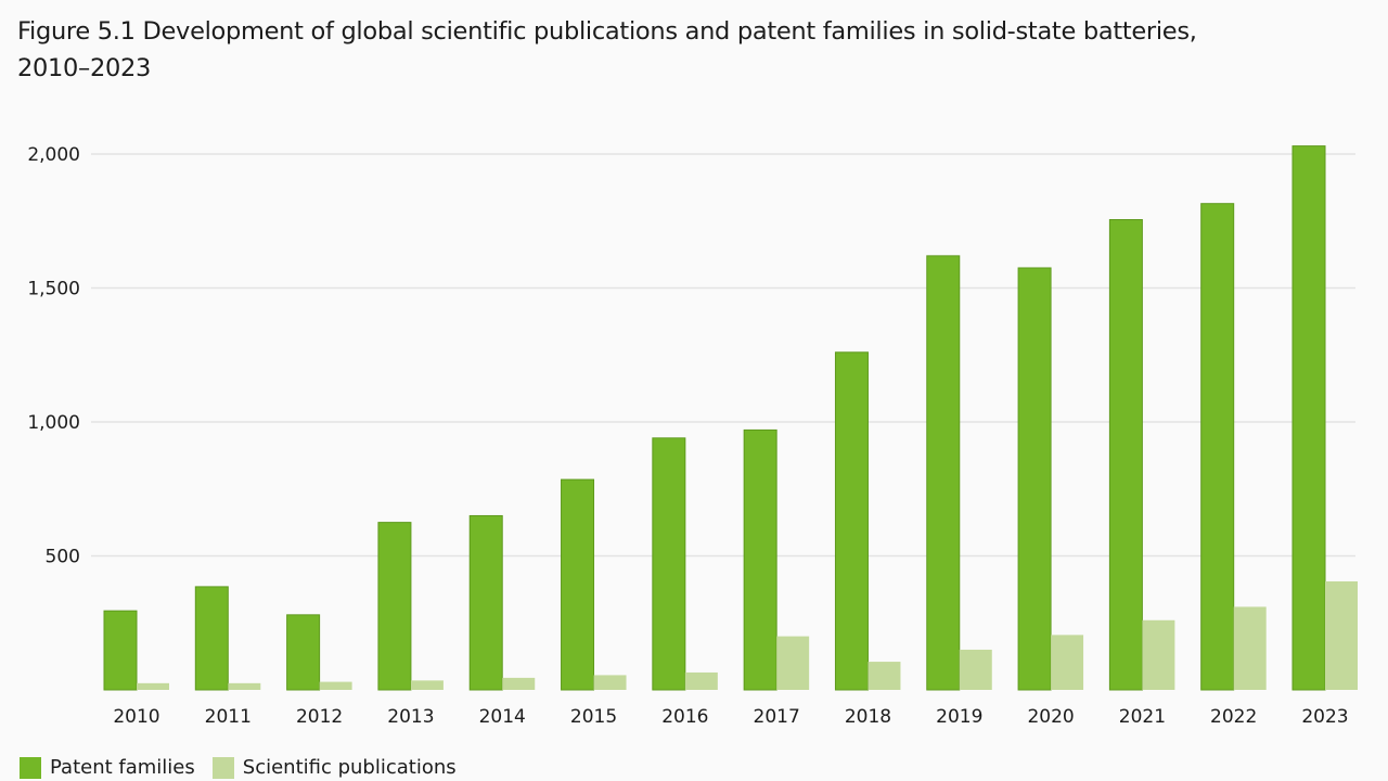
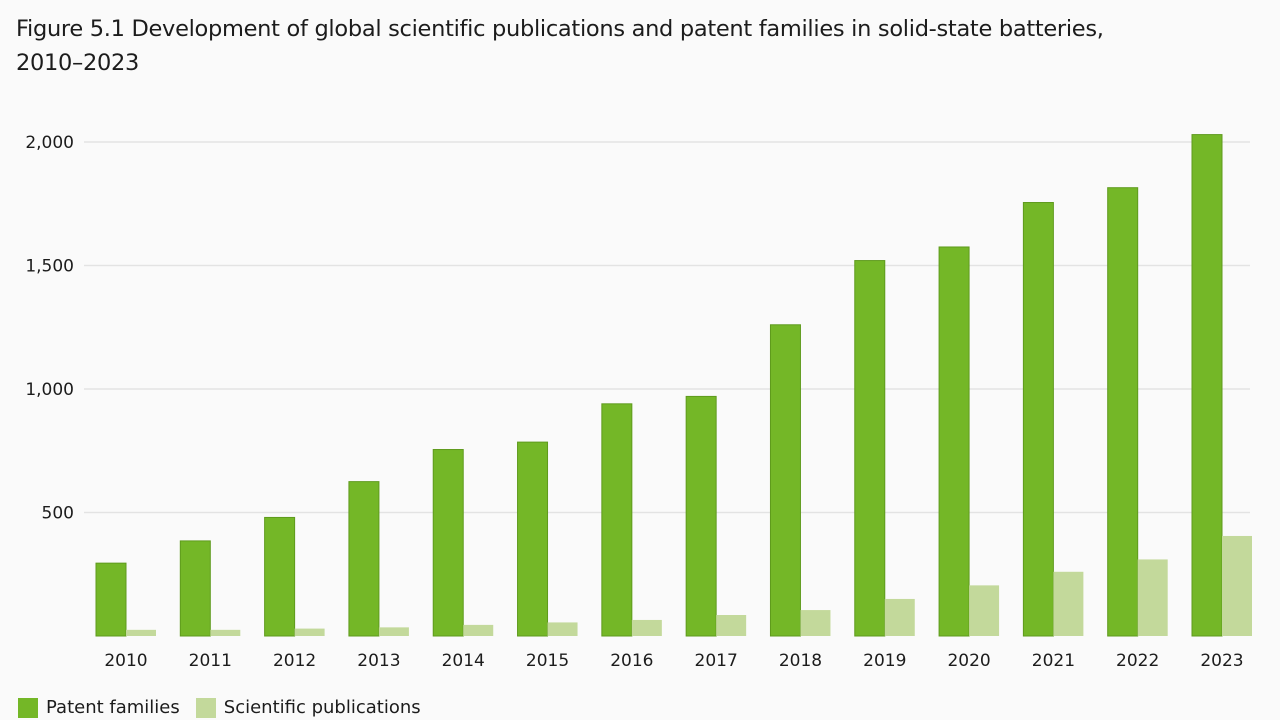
Patent families/2012: 280 -> 480
Patent families/2014: 650 -> 760
Scientific publications/2017: 200 -> 80
Patent families/2019: 1620 -> 1520
